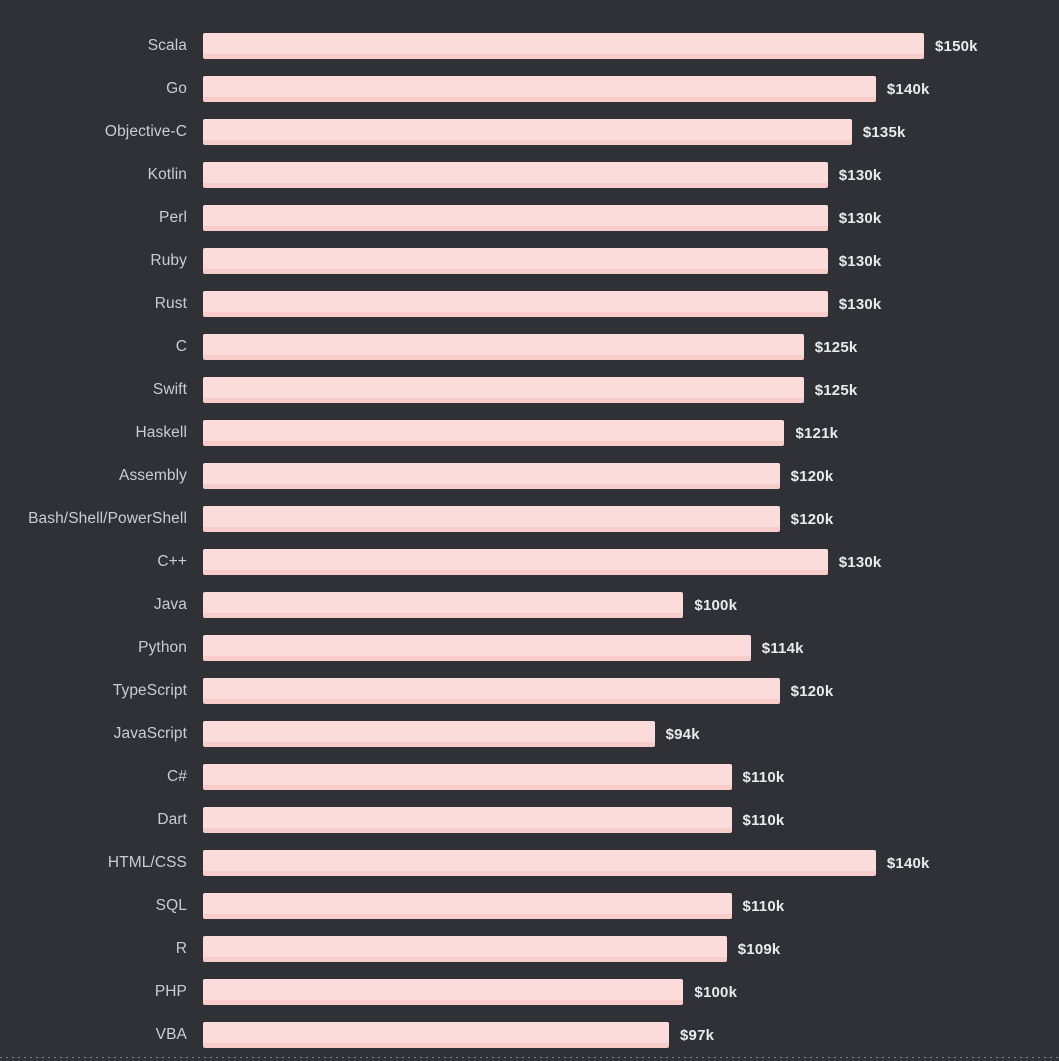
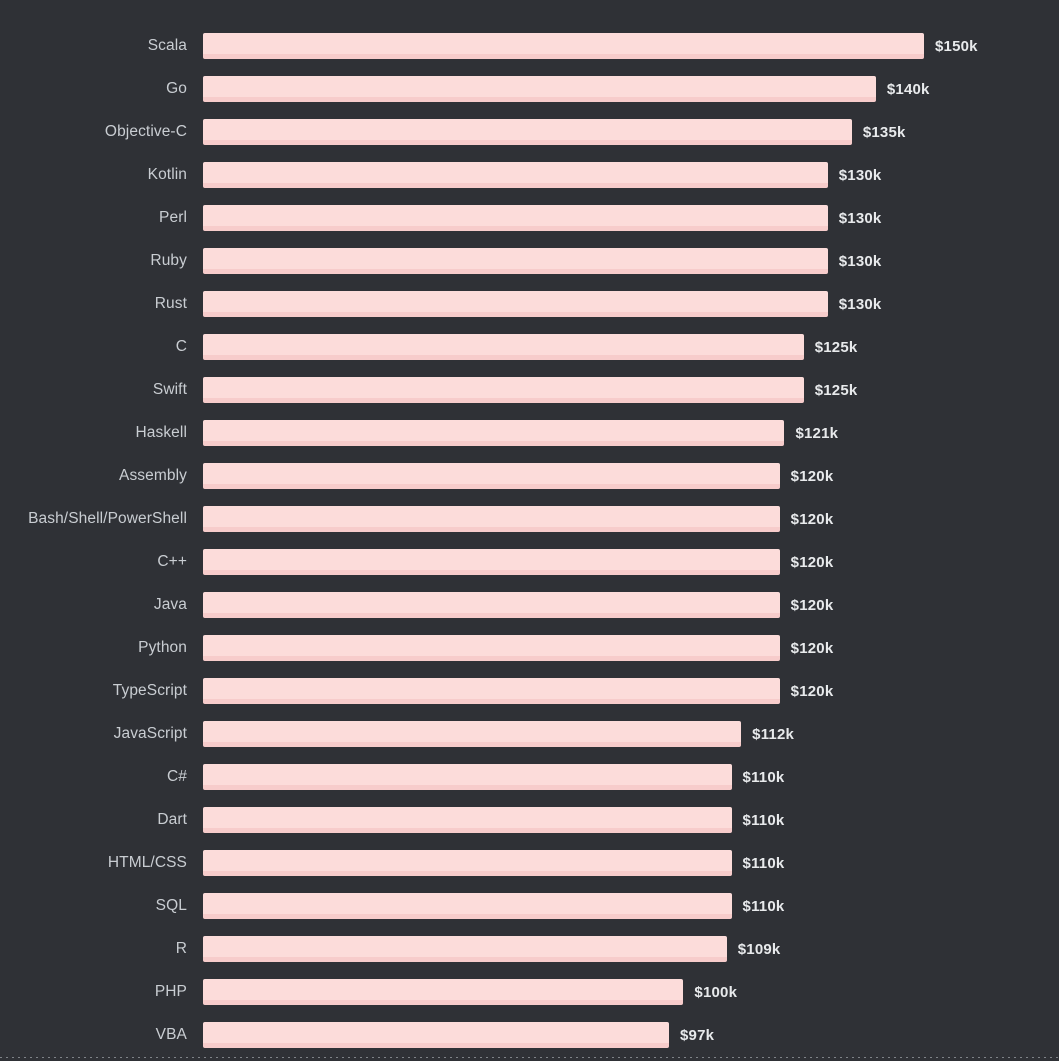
C++: $130k -> $120k
Java: $100k -> $120k
Python: $114k -> $120k
JavaScript: $94k -> $112k
HTML/CSS: $140k -> $110k
